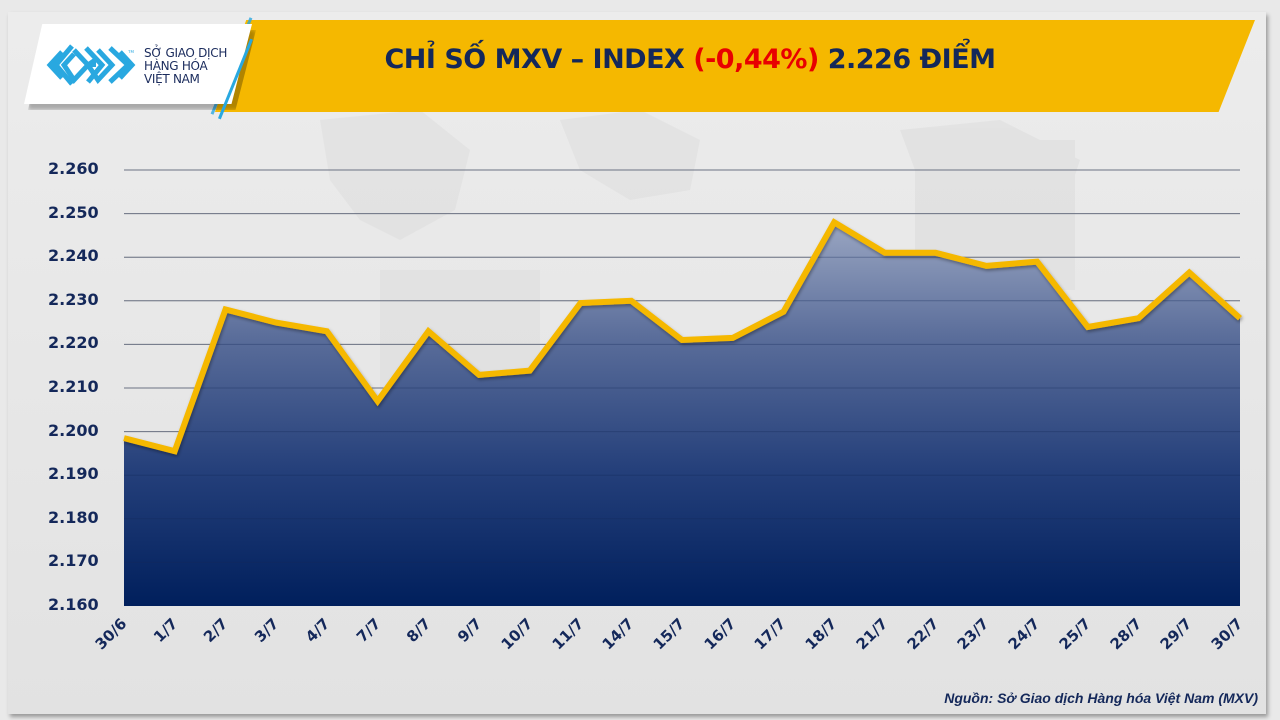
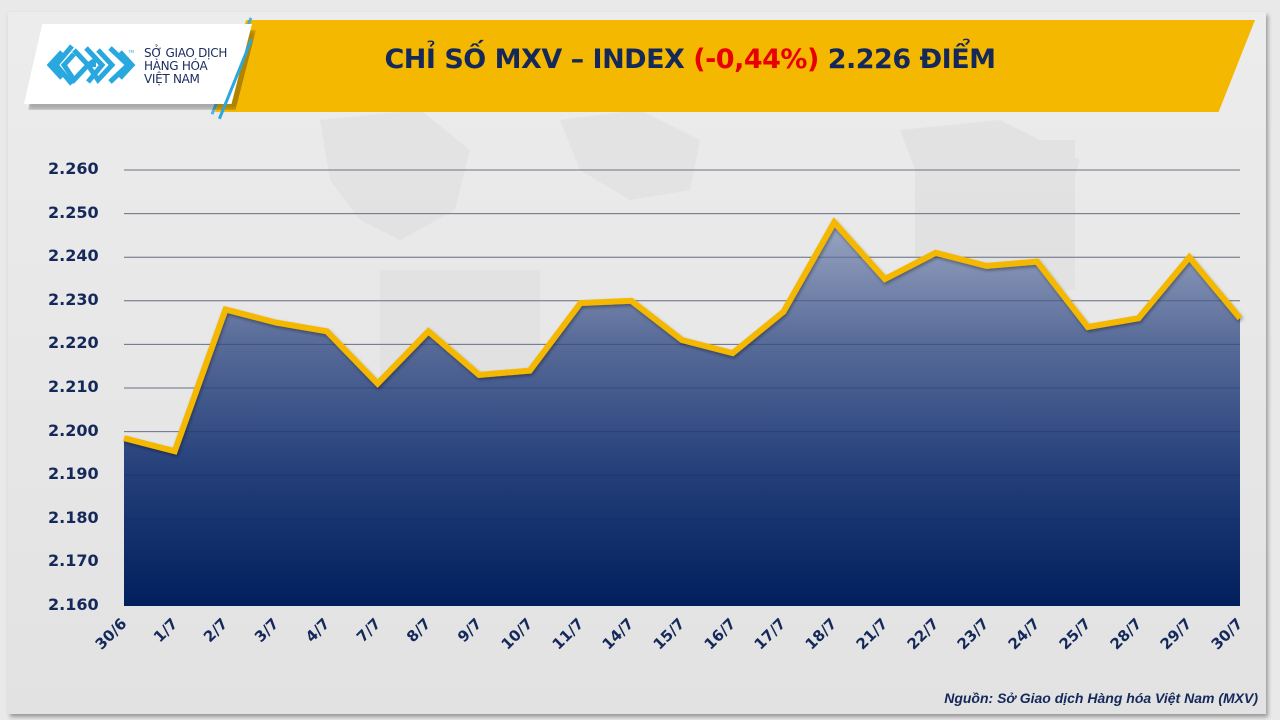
7/7: 2207 -> 2211
16/7: 2222 -> 2218
21/7: 2241 -> 2235
29/7: 2236 -> 2240
